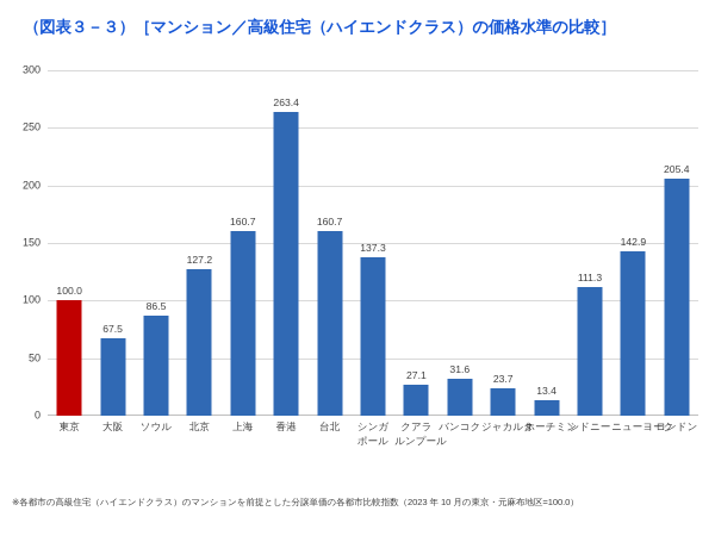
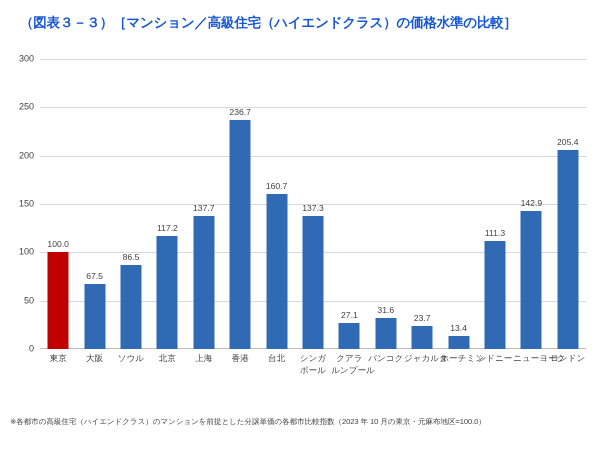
北京: 127.2 -> 117.2
上海: 160.7 -> 137.7
香港: 263.4 -> 236.7
